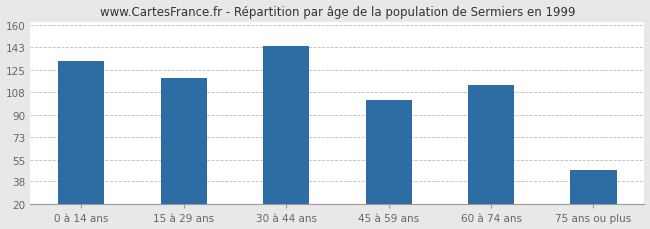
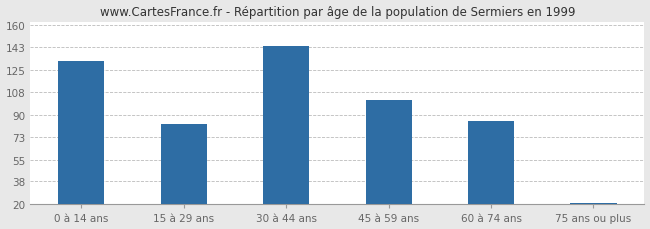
15 à 29 ans: 119 -> 83
60 à 74 ans: 113 -> 85
75 ans ou plus: 47 -> 21
